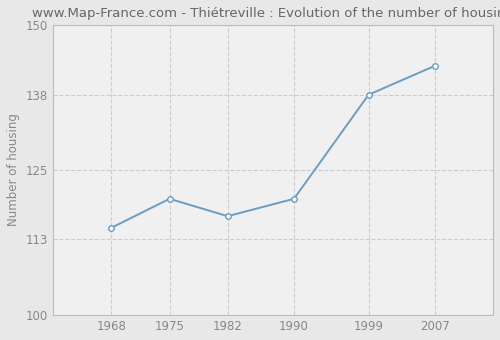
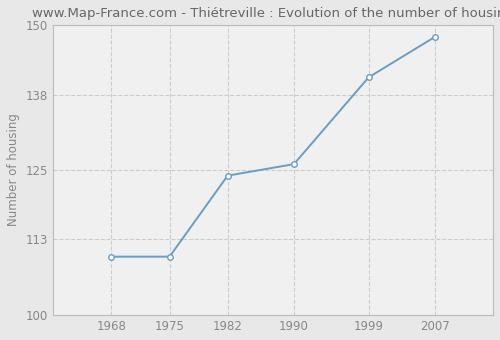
1968: 115 -> 110
1975: 120 -> 110
1982: 117 -> 124
1990: 120 -> 126
1999: 138 -> 141
2007: 143 -> 148
